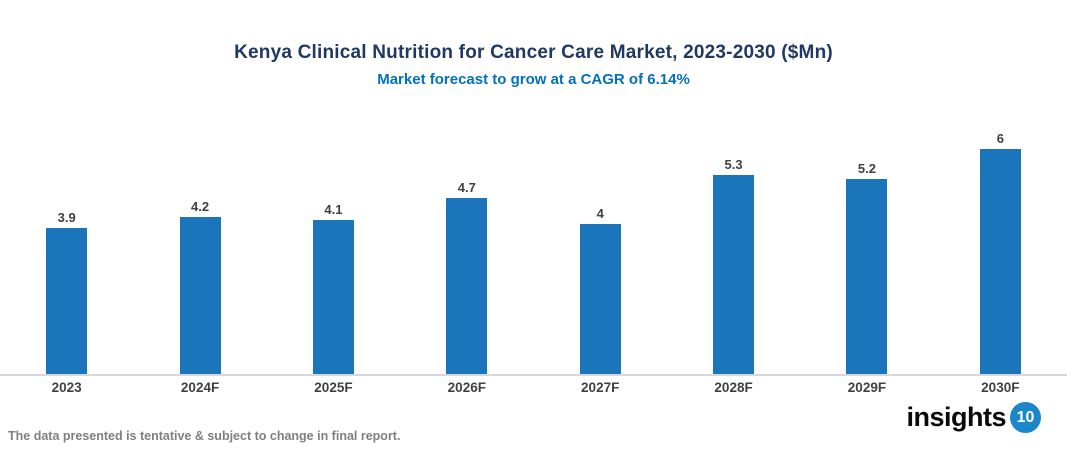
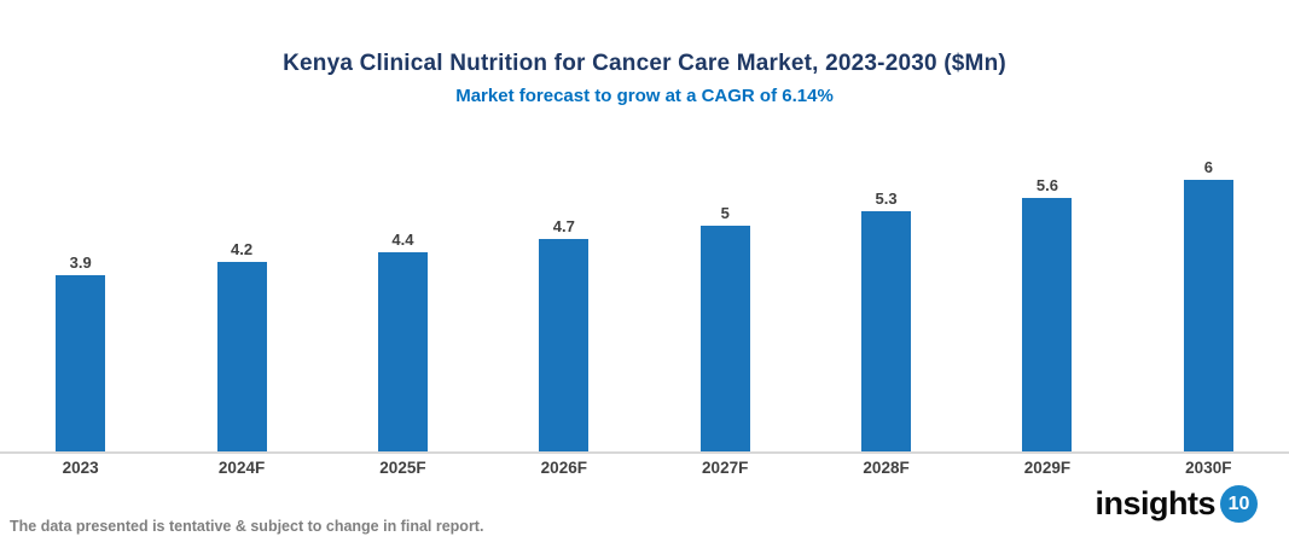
2025F: 4.1 -> 4.4
2027F: 4 -> 5
2029F: 5.2 -> 5.6
